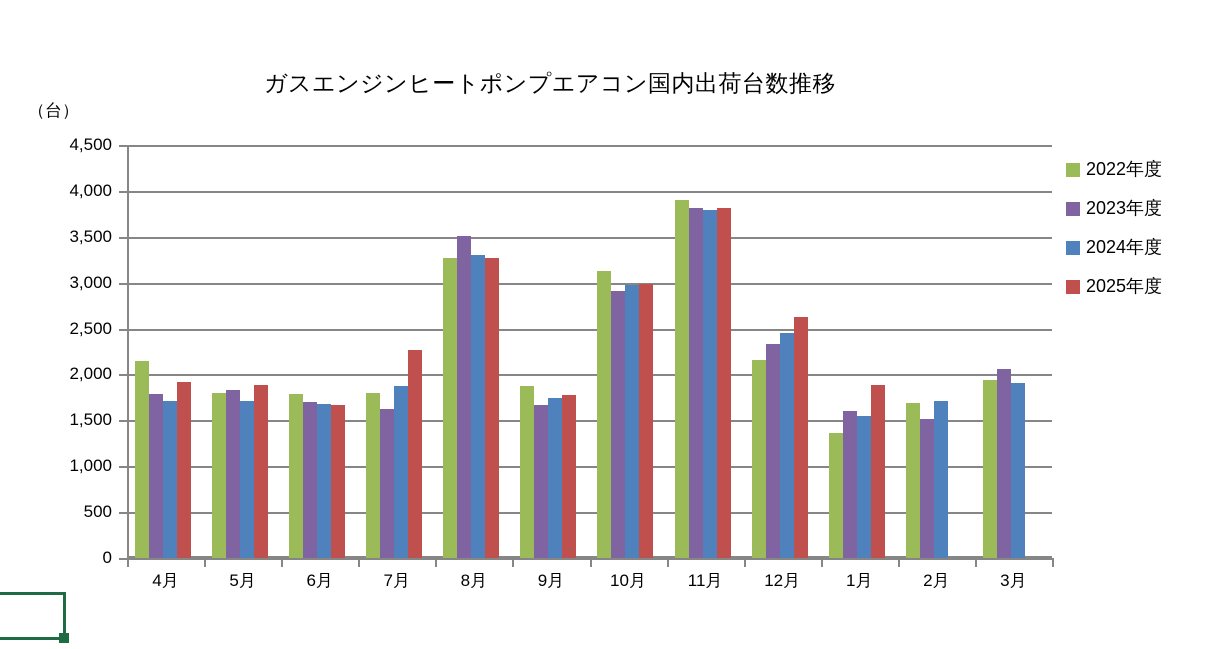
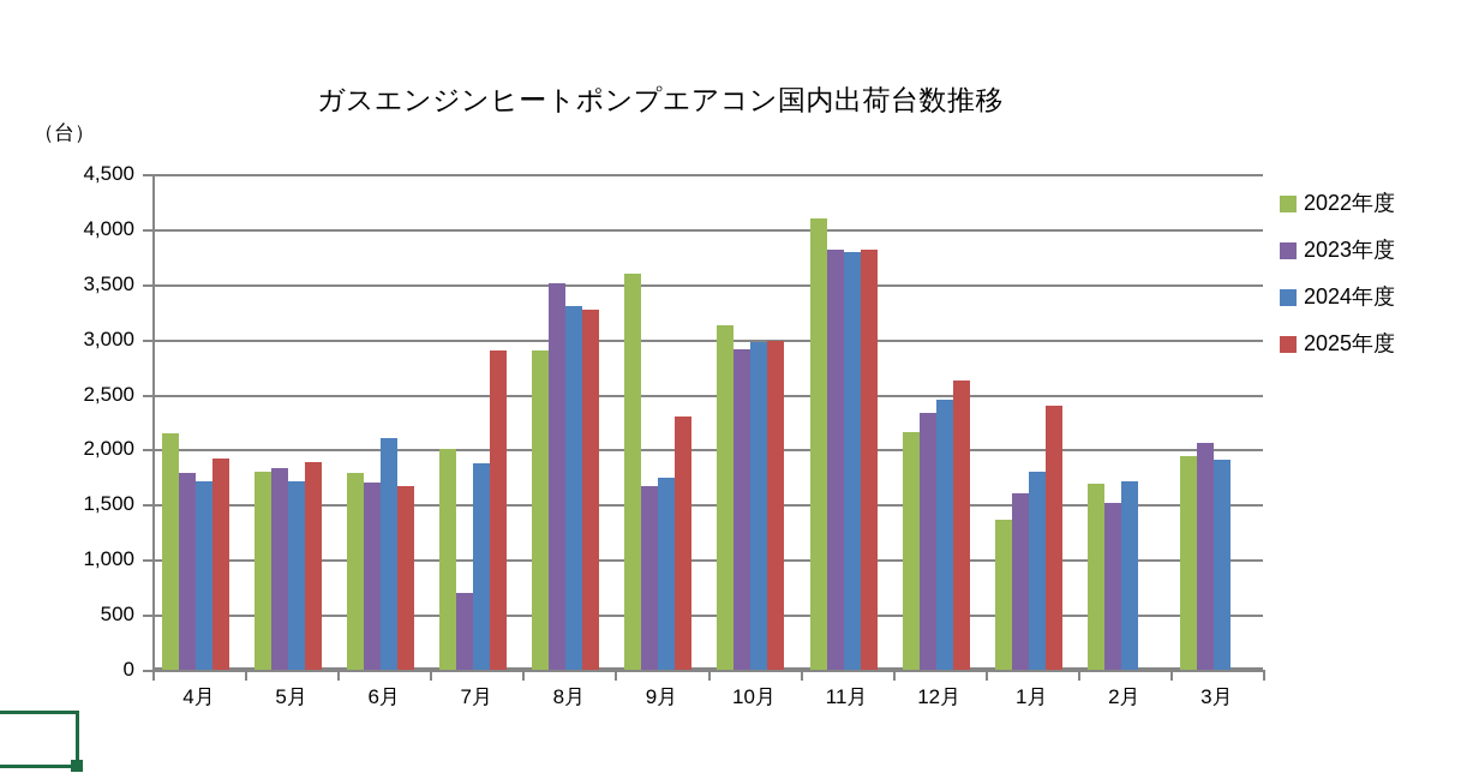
2024年度/6月: 1700 -> 2100
2022年度/7月: 1800 -> 2000
2023年度/7月: 1600 -> 700
2025年度/7月: 2300 -> 2900
2022年度/8月: 3300 -> 2900
2022年度/9月: 1900 -> 3600
2025年度/9月: 1800 -> 2300
2022年度/11月: 3900 -> 4100
2024年度/1月: 1600 -> 1800
2025年度/1月: 1900 -> 2400
